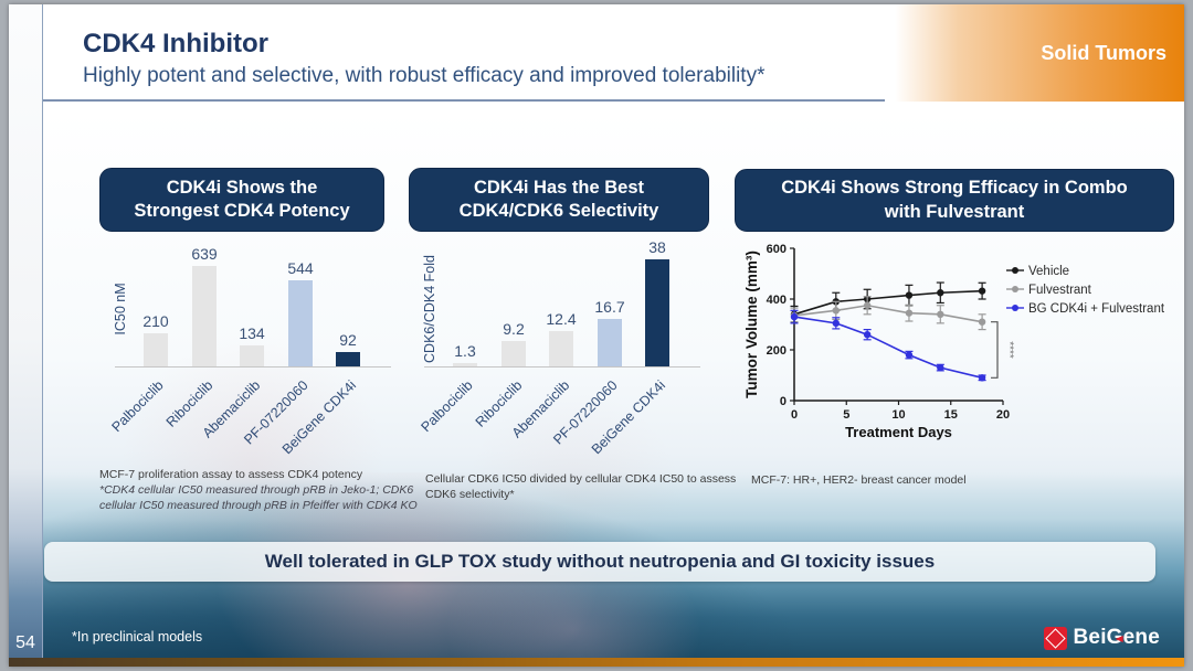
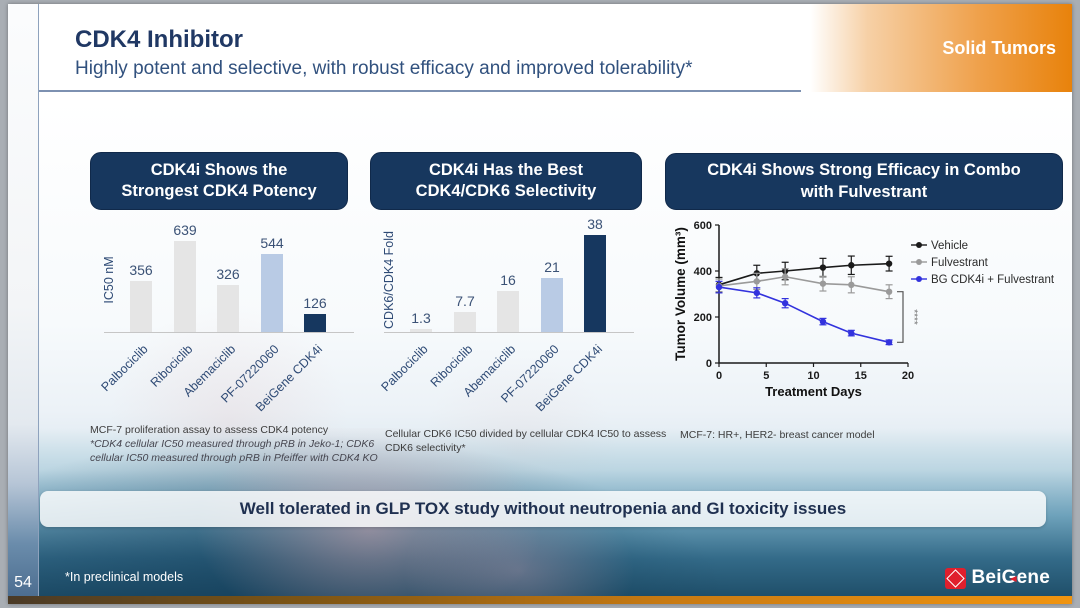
CDK4i Shows the Strongest CDK4 Potency/Palbociclib: 210 -> 356
CDK4i Shows the Strongest CDK4 Potency/Abemaciclib: 134 -> 326
CDK4i Shows the Strongest CDK4 Potency/BeiGene CDK4i: 92 -> 126
CDK4i Has the Best CDK4/CDK6 Selectivity/Ribociclib: 9.2 -> 7.7
CDK4i Has the Best CDK4/CDK6 Selectivity/Abemaciclib: 12.4 -> 16
CDK4i Has the Best CDK4/CDK6 Selectivity/PF-07220060: 16.7 -> 21
